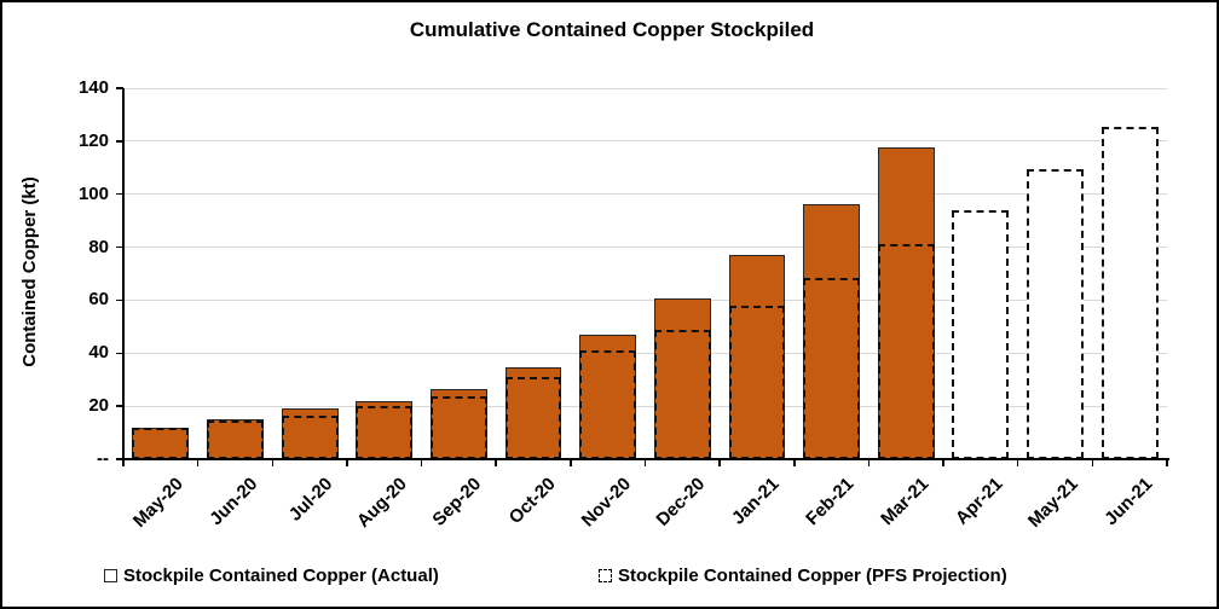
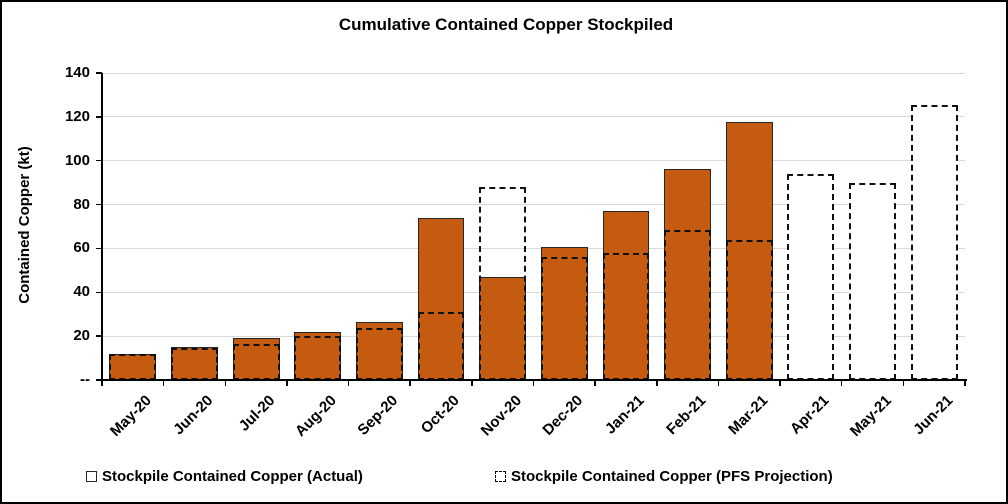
Stockpile Contained Copper (Actual)/Oct-20: 34 -> 74
Stockpile Contained Copper (PFS Projection)/Nov-20: 41 -> 88
Stockpile Contained Copper (PFS Projection)/Dec-20: 49 -> 56
Stockpile Contained Copper (PFS Projection)/Mar-21: 81 -> 64
Stockpile Contained Copper (PFS Projection)/May-21: 110 -> 90
